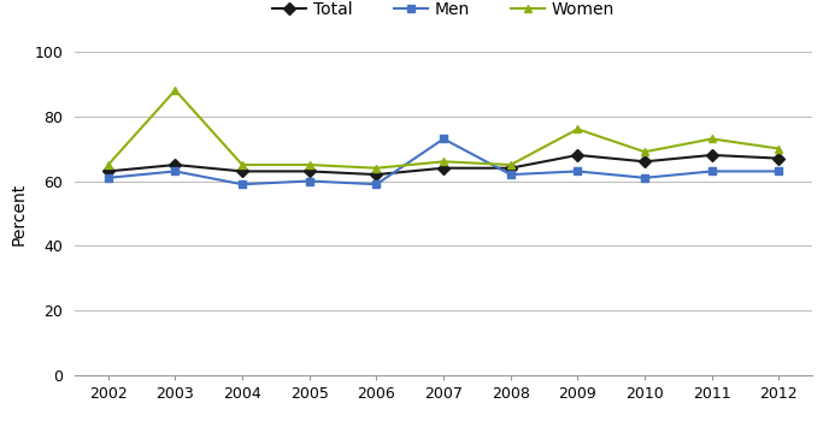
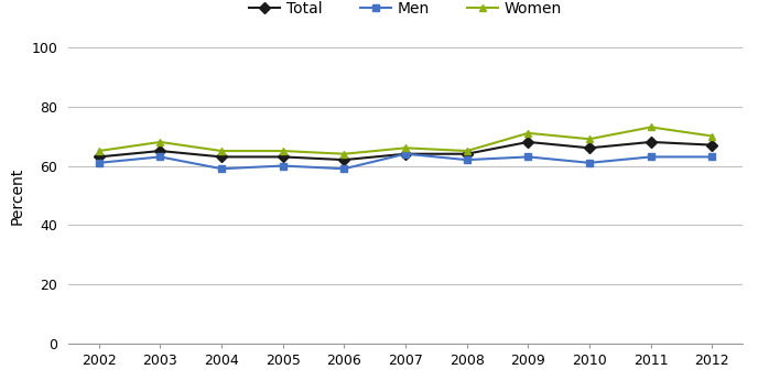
Women/2003: 88 -> 68
Men/2007: 73 -> 64
Women/2009: 76 -> 71
